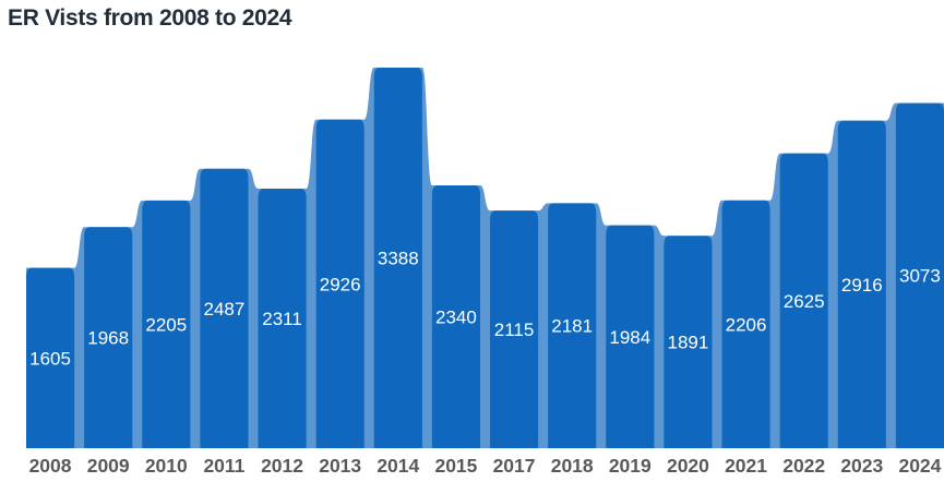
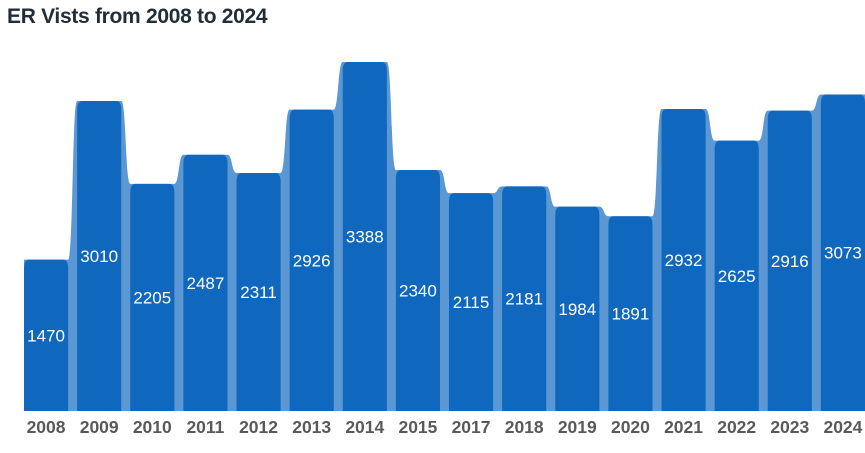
2008: 1605 -> 1470
2009: 1968 -> 3010
2021: 2206 -> 2932
